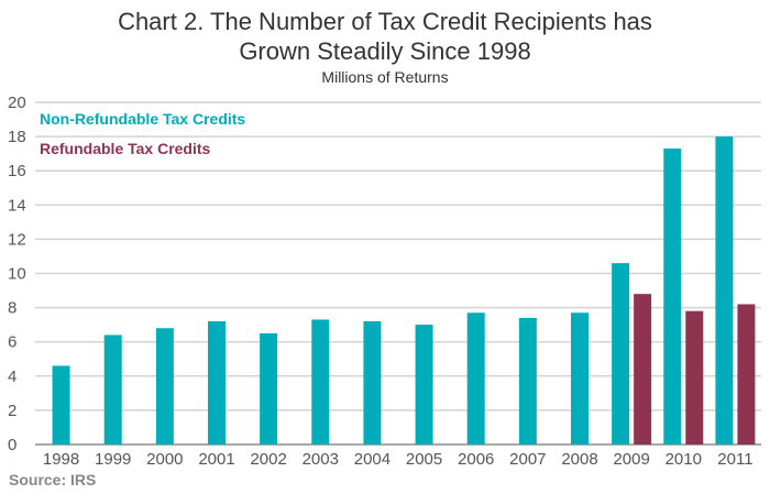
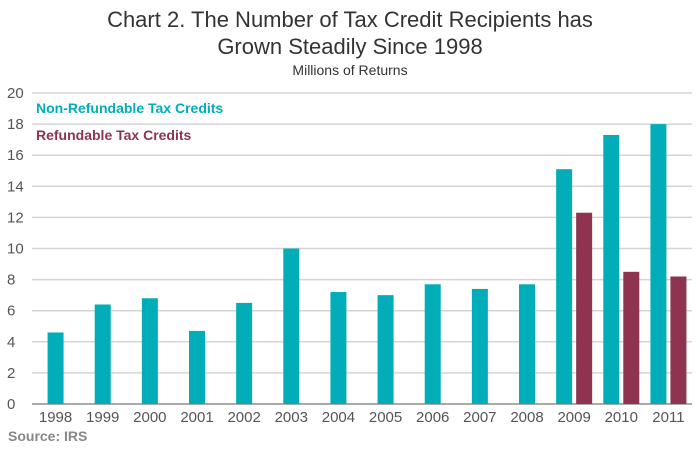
Non-Refundable Tax Credits/2001: 7.2 -> 4.7
Non-Refundable Tax Credits/2003: 7.3 -> 10.0
Non-Refundable Tax Credits/2009: 10.6 -> 15.1
Refundable Tax Credits/2009: 8.8 -> 12.3
Refundable Tax Credits/2010: 7.8 -> 8.5
